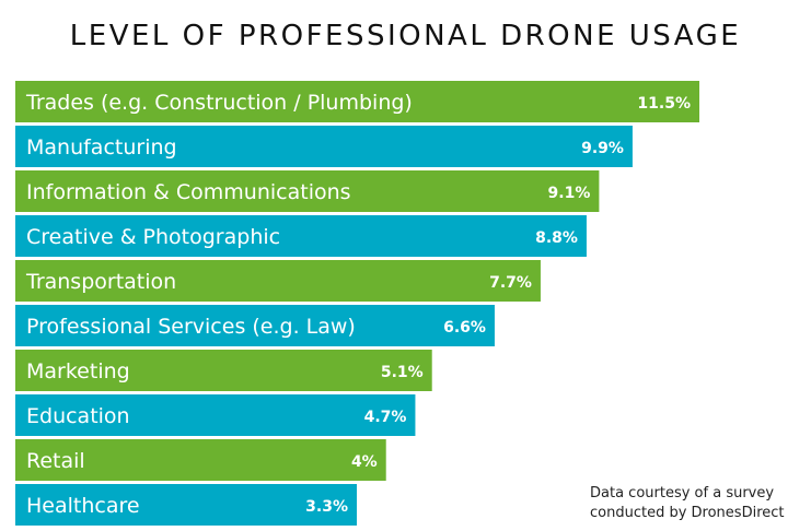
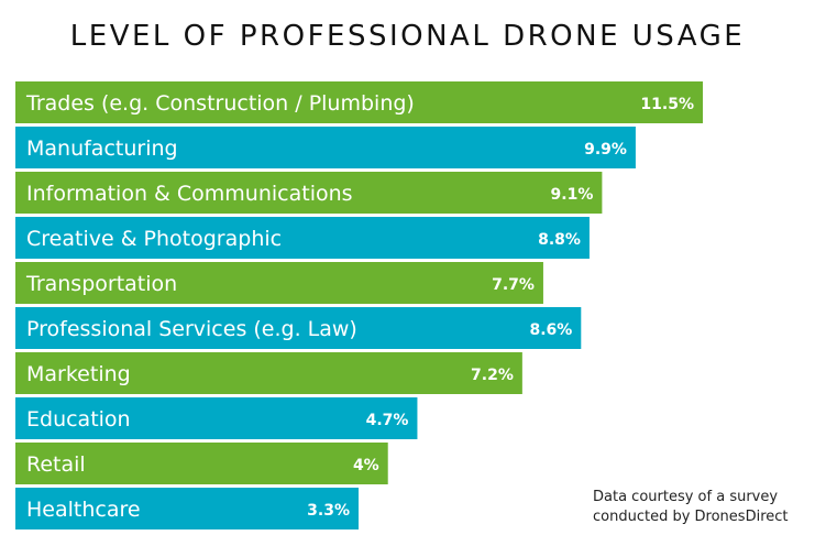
Professional Services (e.g. Law): 6.6% -> 8.6%
Marketing: 5.1% -> 7.2%
